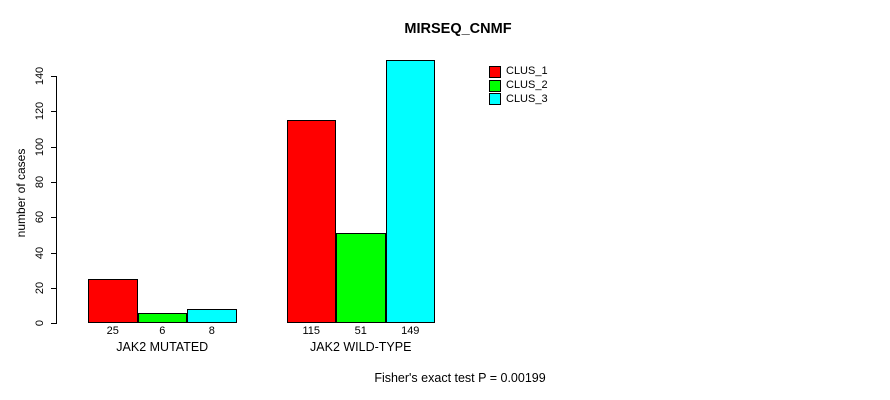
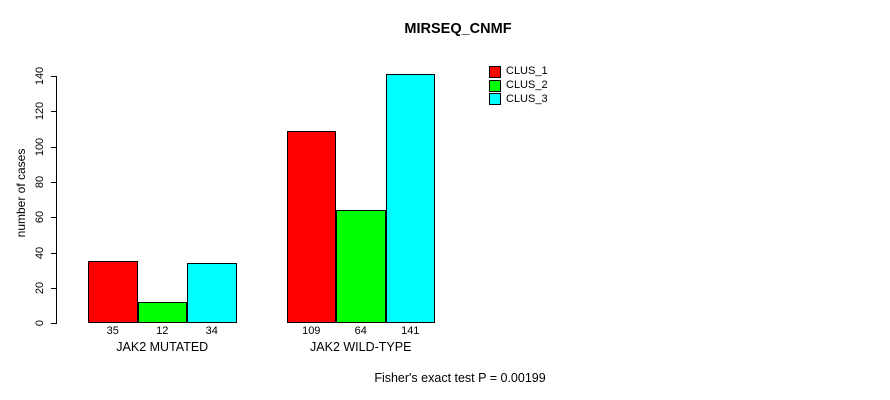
CLUS_1/JAK2 MUTATED: 25 -> 35
CLUS_2/JAK2 MUTATED: 6 -> 12
CLUS_3/JAK2 MUTATED: 8 -> 34
CLUS_1/JAK2 WILD-TYPE: 115 -> 109
CLUS_2/JAK2 WILD-TYPE: 51 -> 64
CLUS_3/JAK2 WILD-TYPE: 149 -> 141
